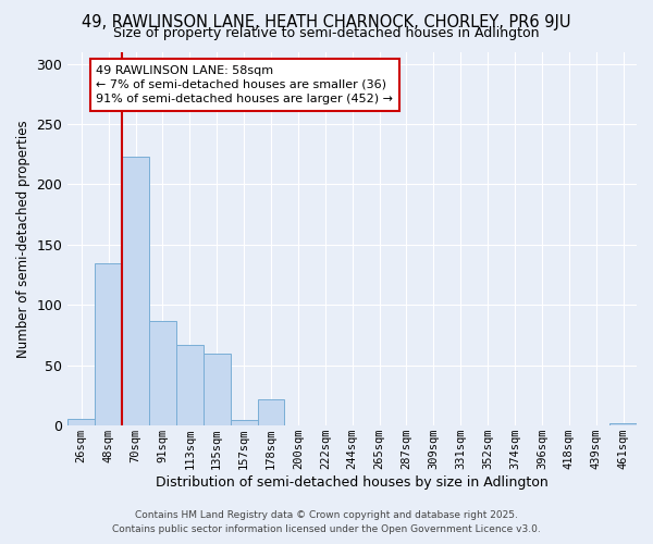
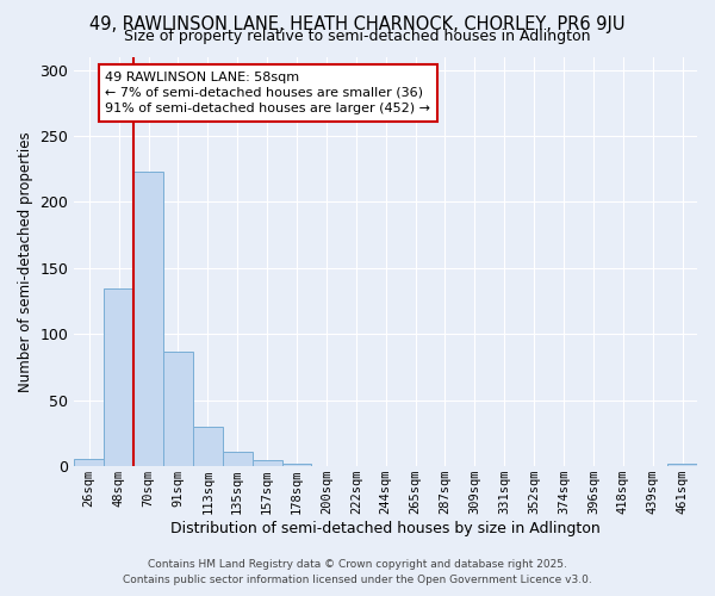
113sqm: 67 -> 30
135sqm: 60 -> 11
178sqm: 22 -> 2
